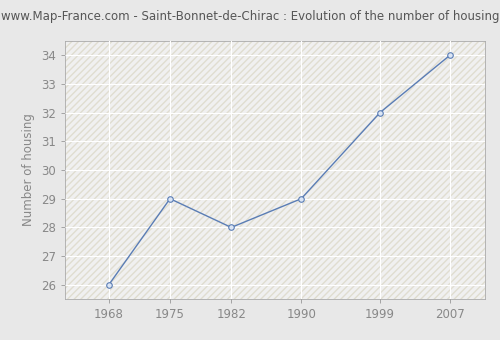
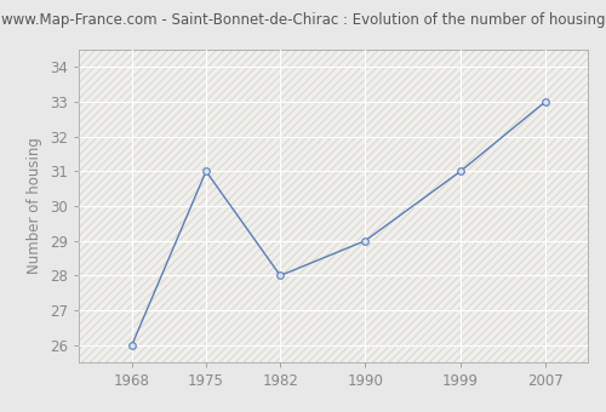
1975: 29 -> 31
1999: 32 -> 31
2007: 34 -> 33
